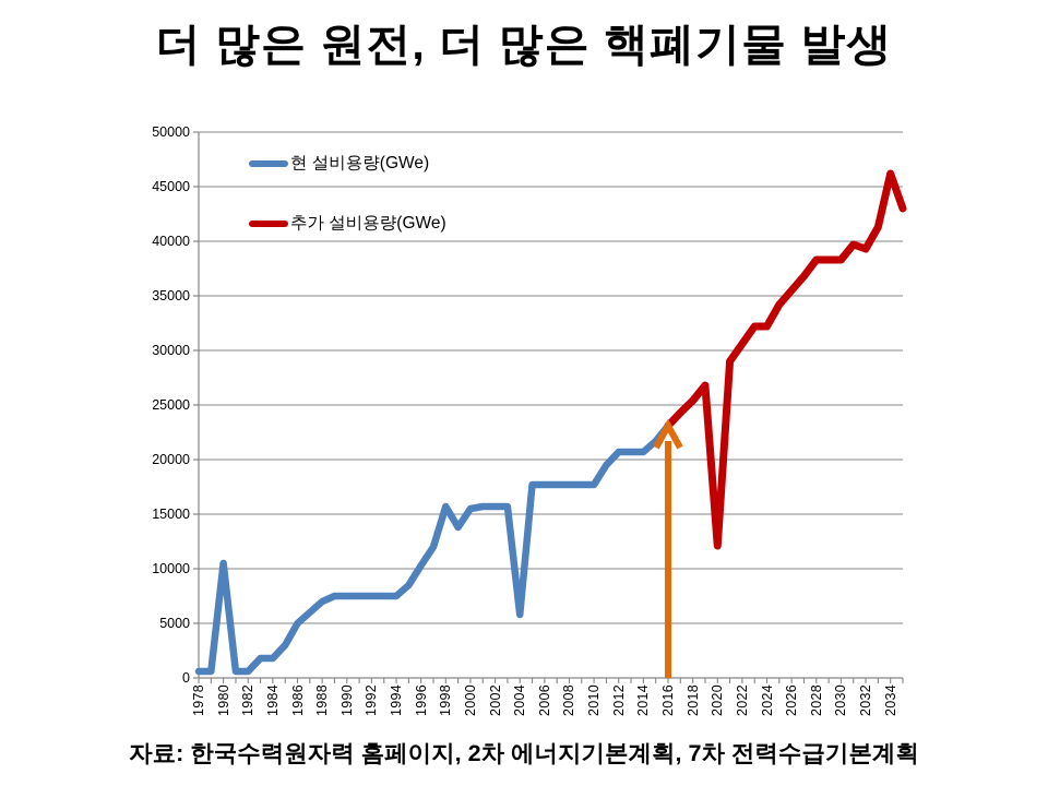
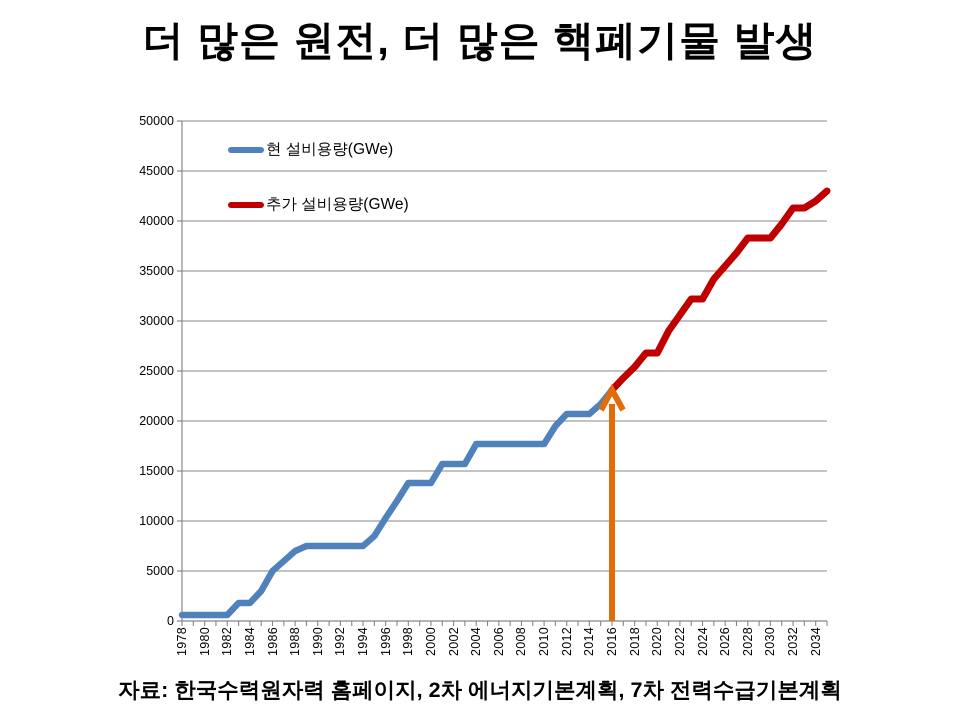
현 설비용량(GWe)/1980: 10500 -> 600
현 설비용량(GWe)/1998: 15700 -> 13800
현 설비용량(GWe)/2000: 15500 -> 13800
현 설비용량(GWe)/2004: 5800 -> 17700
추가 설비용량(GWe)/2020: 12100 -> 26800
추가 설비용량(GWe)/2032: 39300 -> 41300
추가 설비용량(GWe)/2034: 46200 -> 42000
